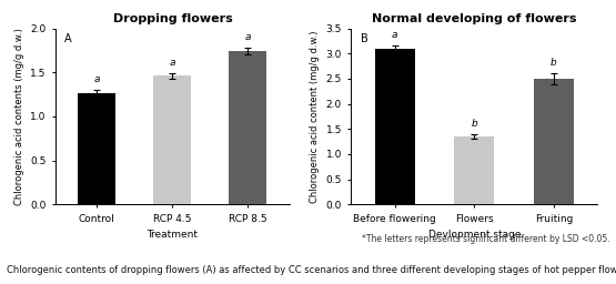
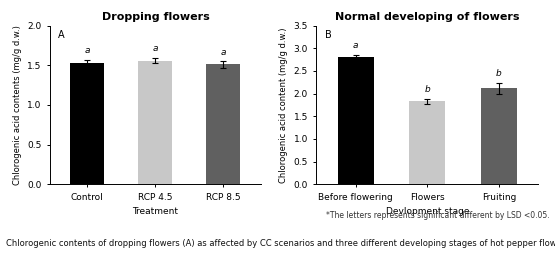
Dropping flowers/Control: 1.26 -> 1.53
Dropping flowers/RCP 4.5: 1.46 -> 1.56
Dropping flowers/RCP 8.5: 1.74 -> 1.51
Normal developing of flowers/Before flowering: 3.10 -> 2.80
Normal developing of flowers/Flowers: 1.35 -> 1.83
Normal developing of flowers/Fruiting: 2.50 -> 2.12
